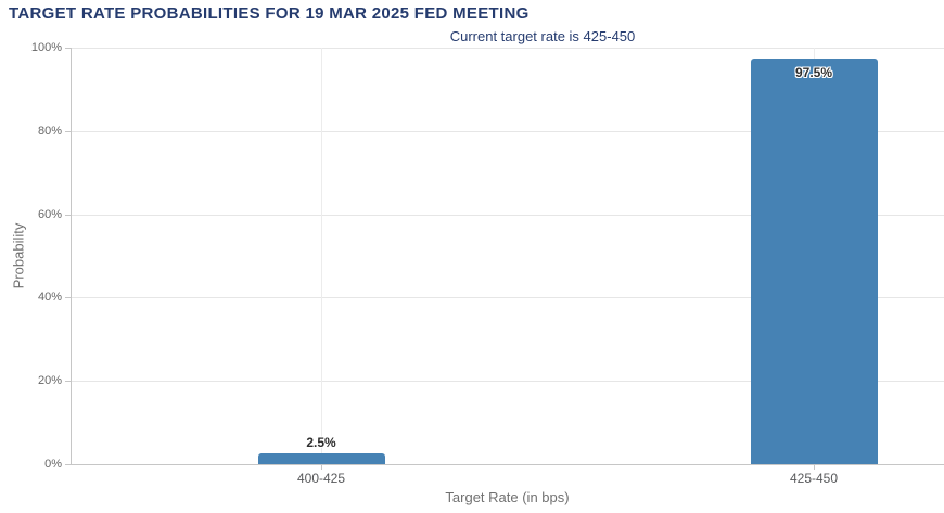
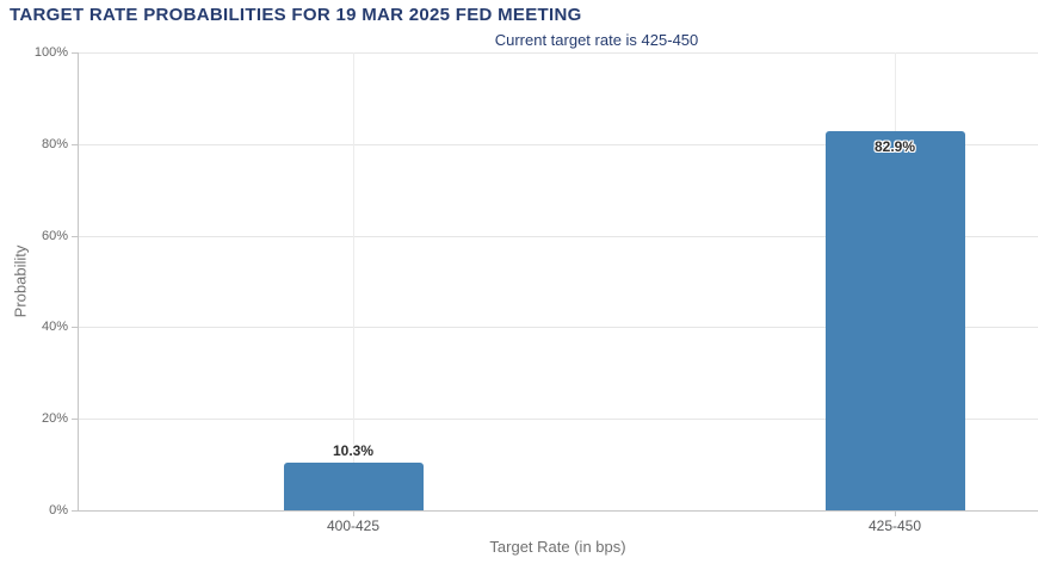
400-425: 2.5% -> 10.3%
425-450: 97.5% -> 82.9%
